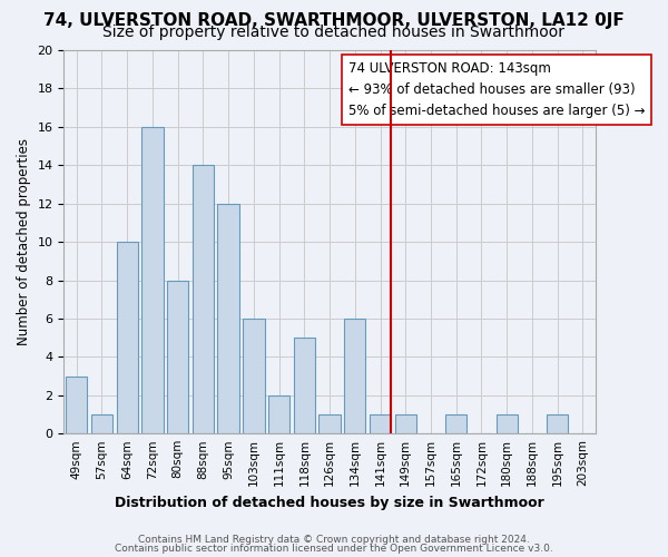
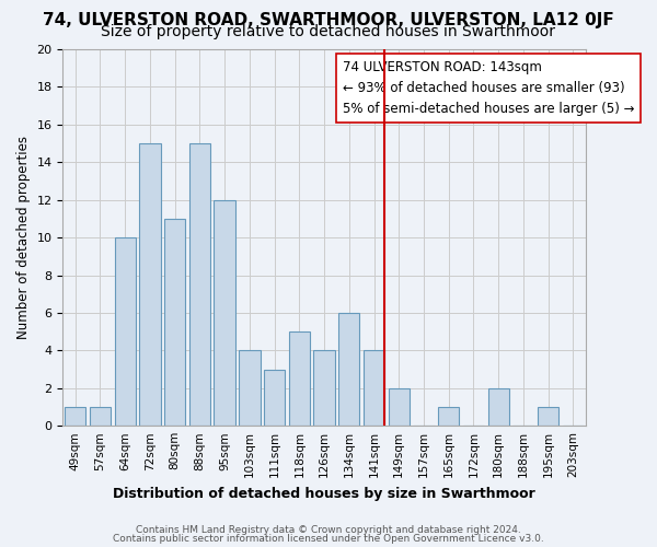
49sqm: 3 -> 1
72sqm: 16 -> 15
80sqm: 8 -> 11
88sqm: 14 -> 15
103sqm: 6 -> 4
111sqm: 2 -> 3
126sqm: 1 -> 4
141sqm: 1 -> 4
149sqm: 1 -> 2
180sqm: 1 -> 2
